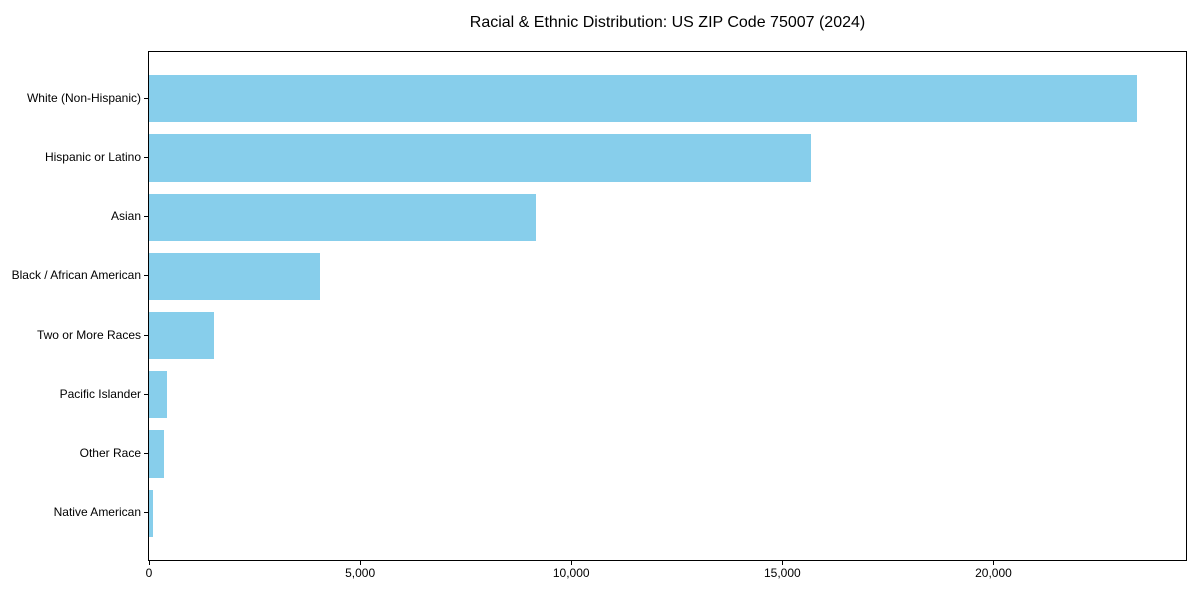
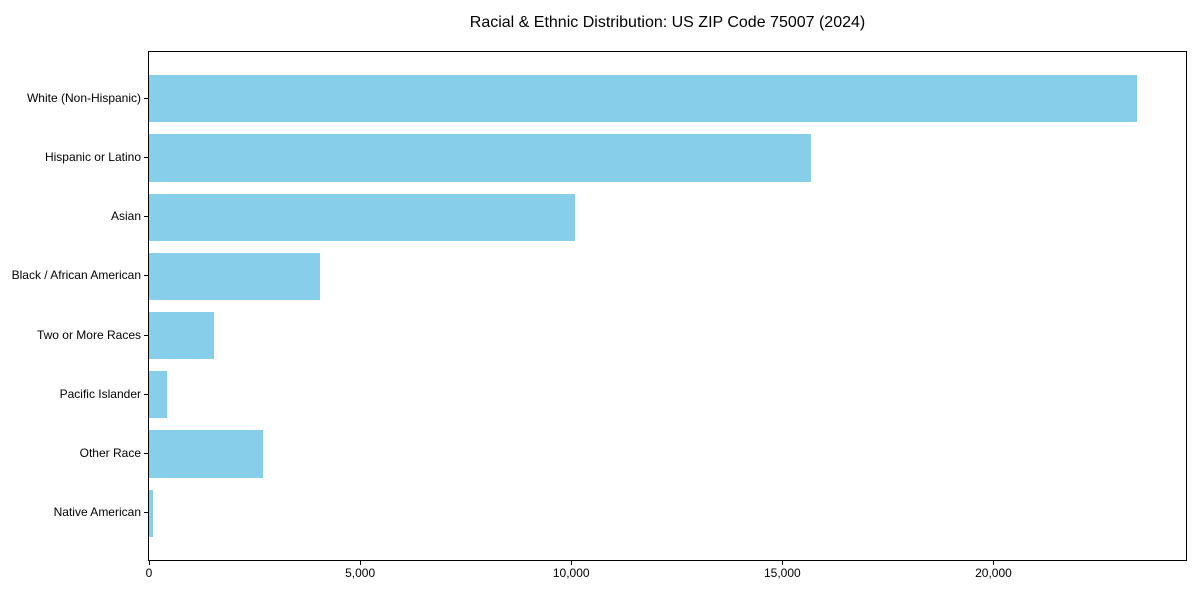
Asian: 9200 -> 10100
Other Race: 400 -> 2700
